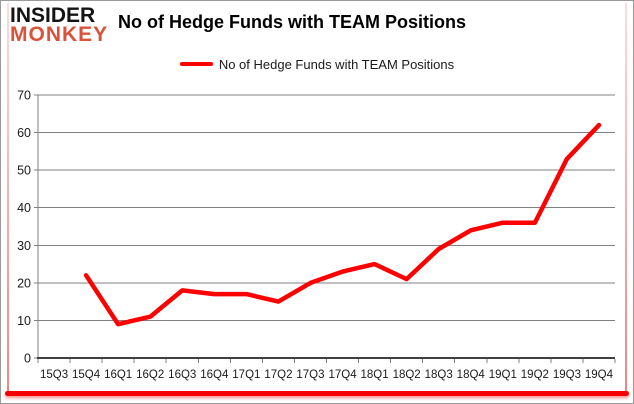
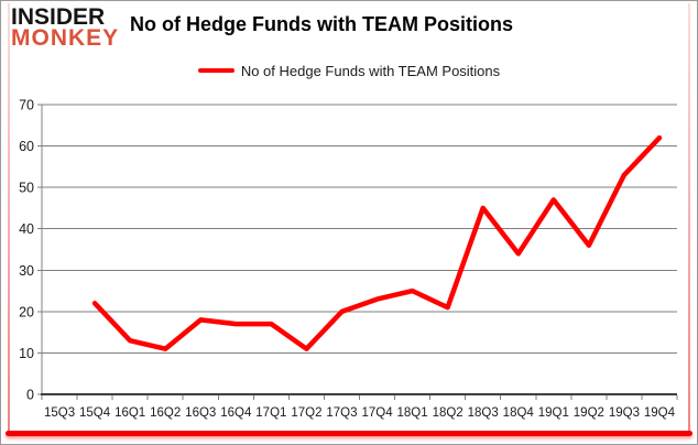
16Q1: 9 -> 13
17Q2: 15 -> 11
18Q3: 29 -> 45
19Q1: 36 -> 47
